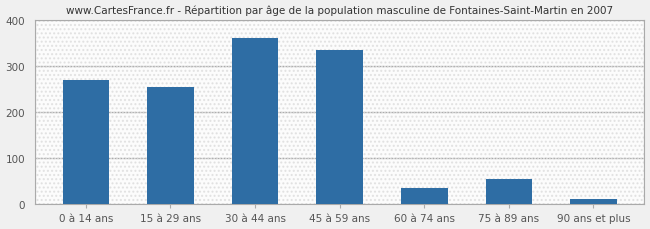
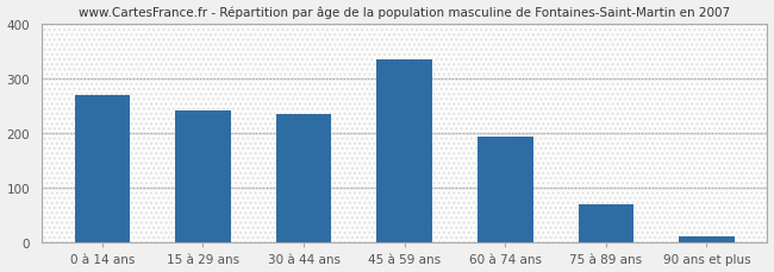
15 à 29 ans: 255 -> 242
30 à 44 ans: 360 -> 235
60 à 74 ans: 35 -> 195
75 à 89 ans: 55 -> 70
